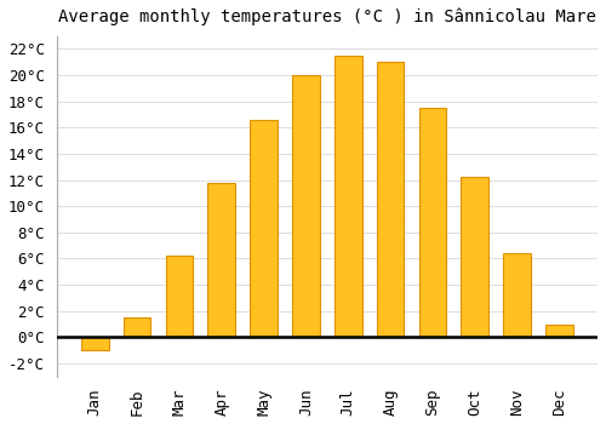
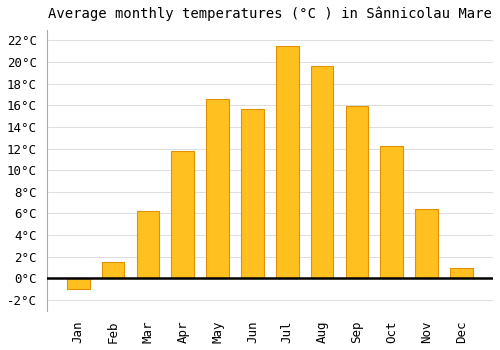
Jun: 20.0°C -> 15.7°C
Aug: 21.0°C -> 19.6°C
Sep: 17.5°C -> 15.9°C
